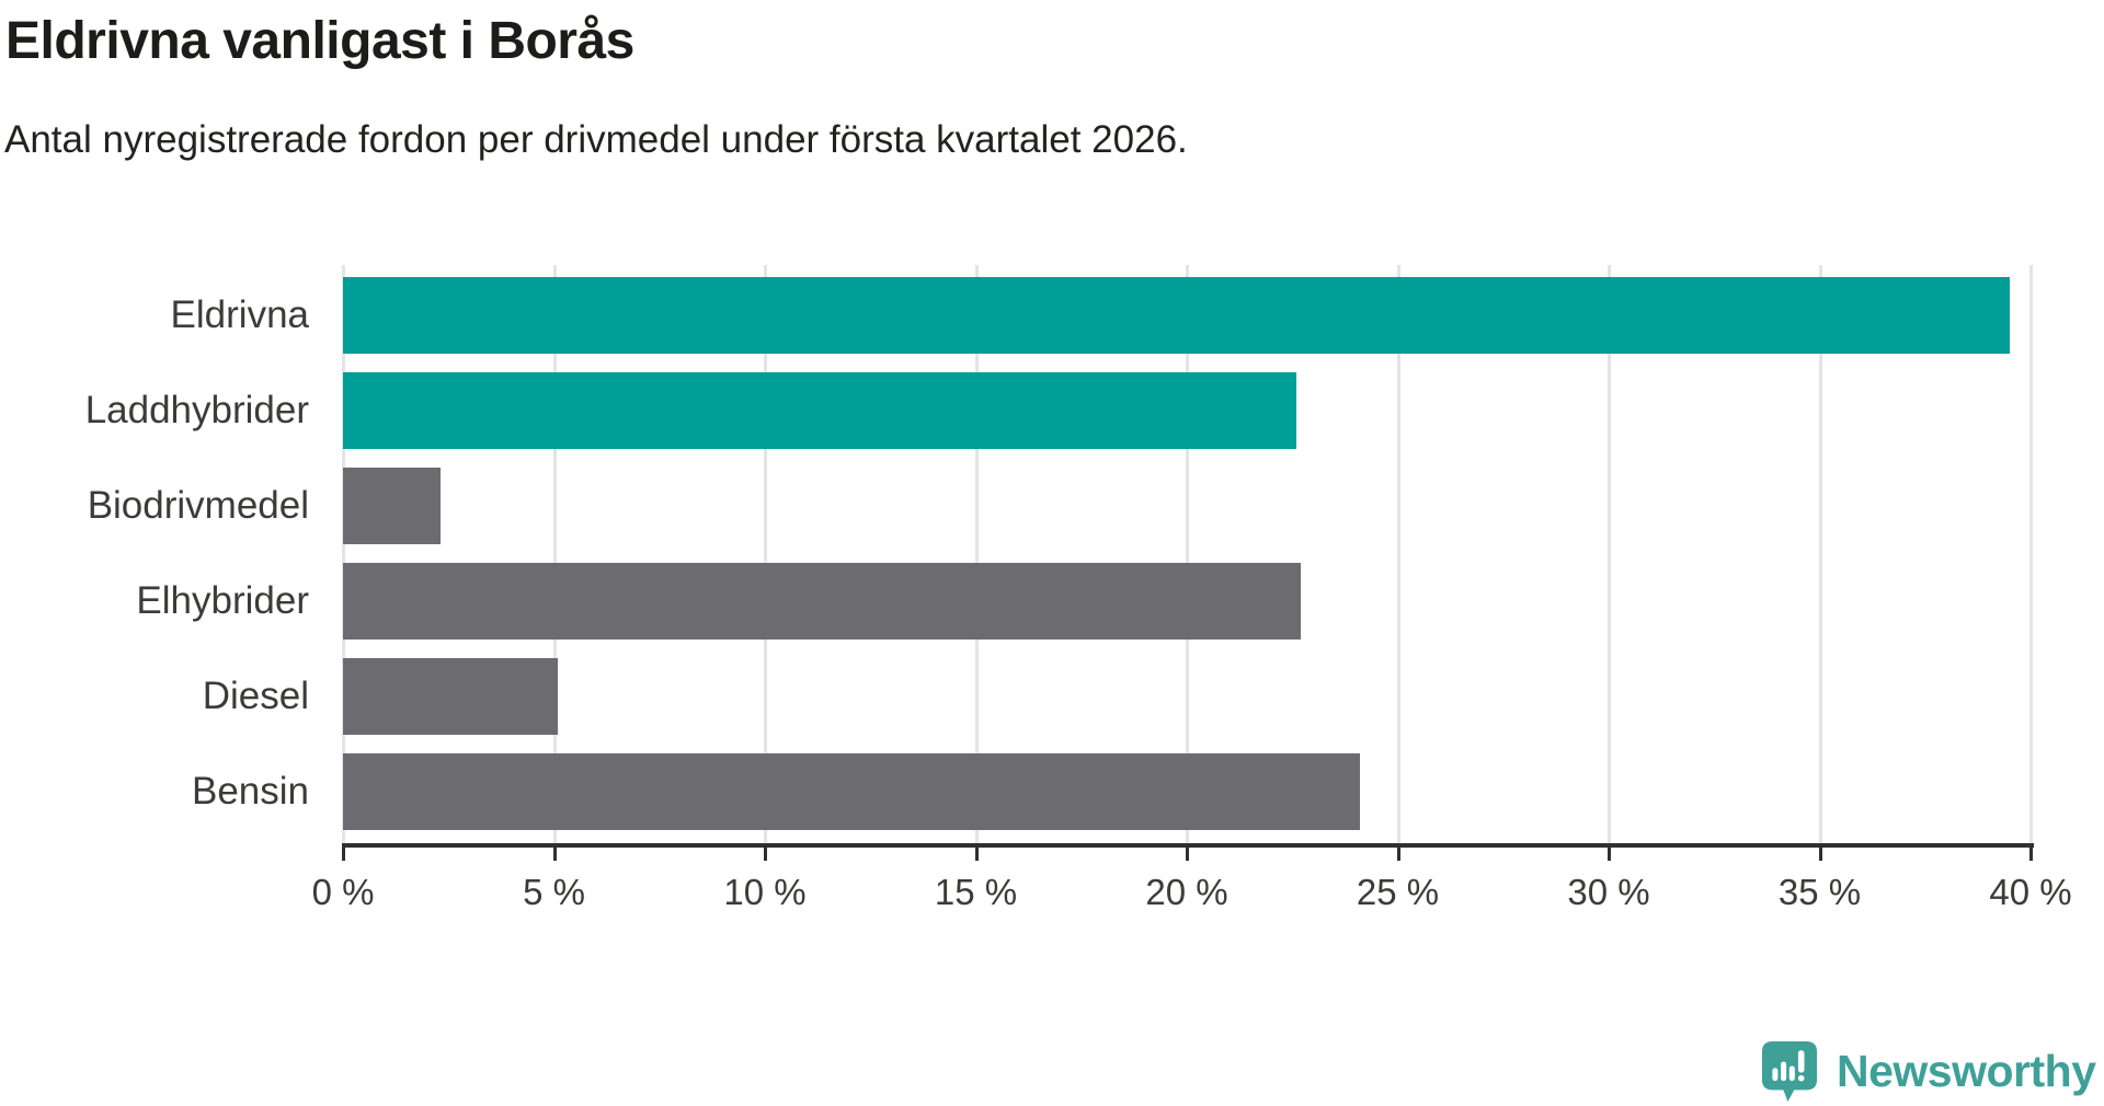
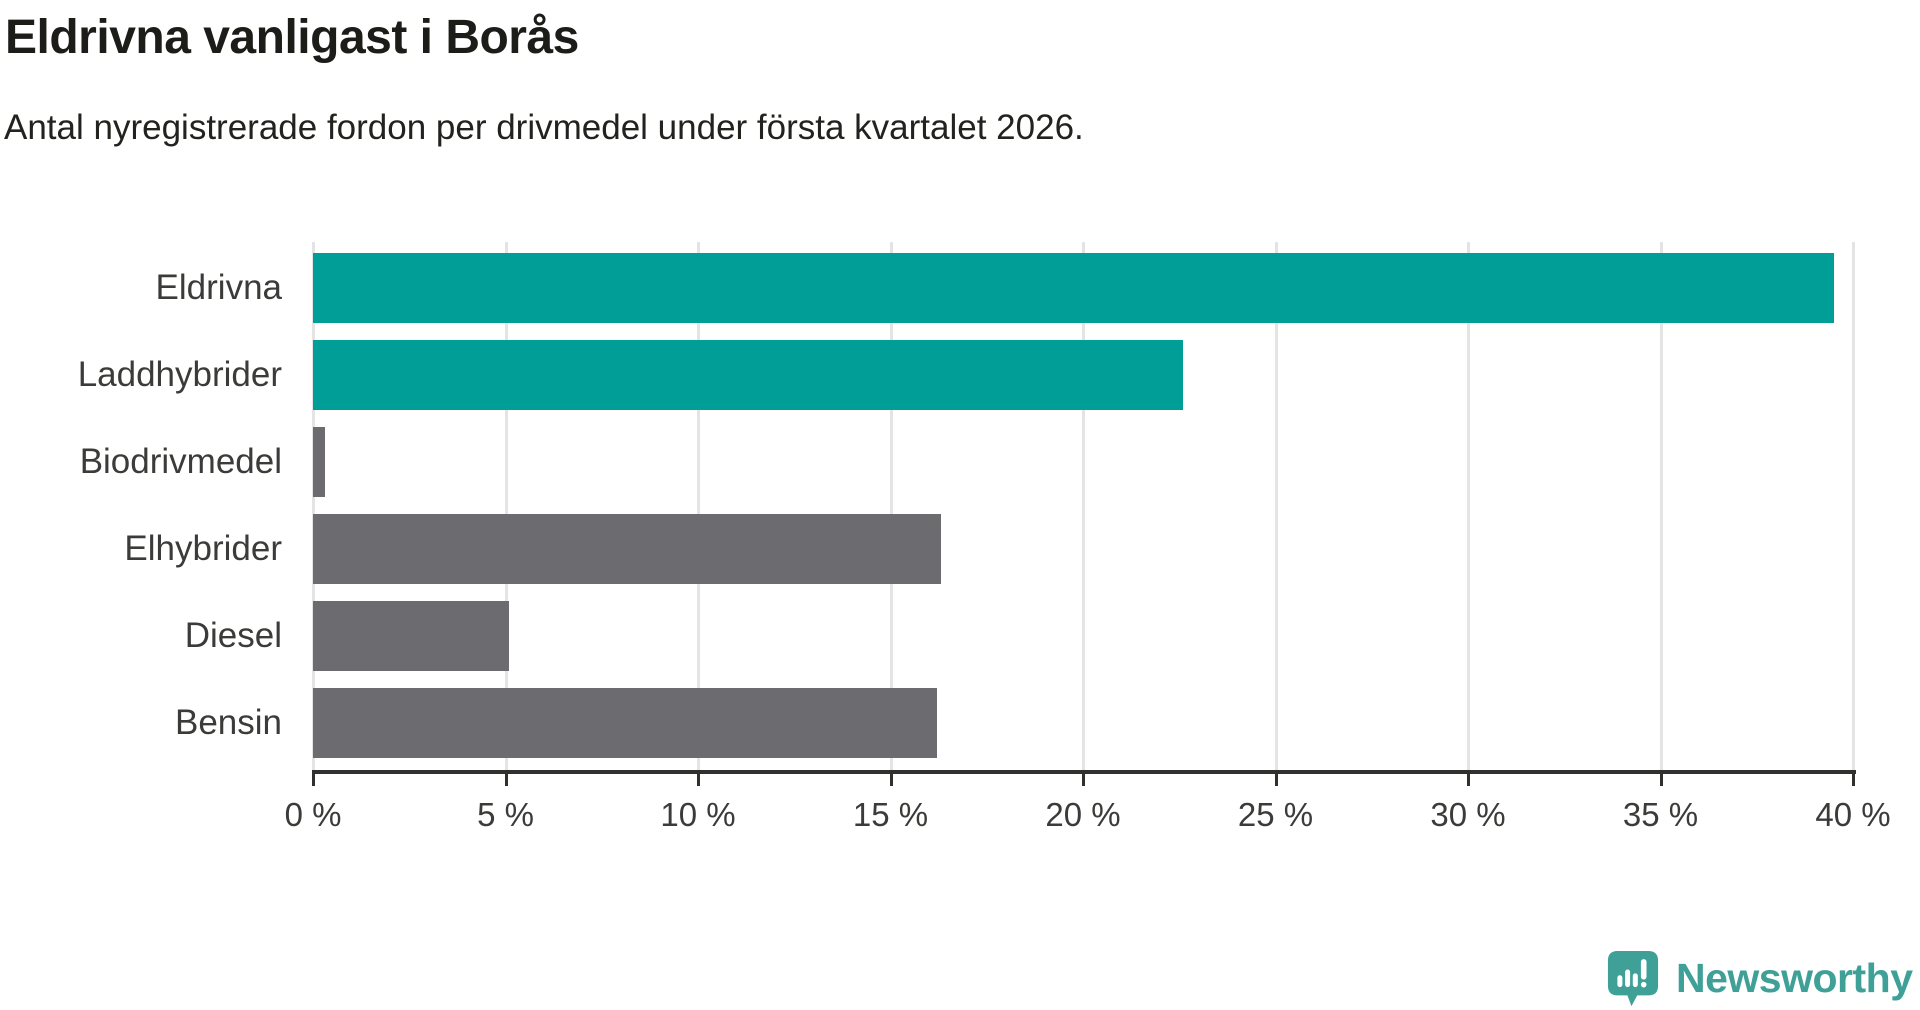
Biodrivmedel: 2.3% -> 0.3%
Elhybrider: 22.7% -> 16.3%
Bensin: 24.1% -> 16.2%
